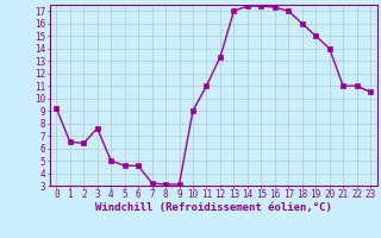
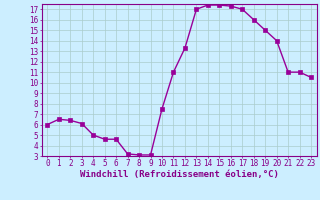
0: 9.2 -> 6.0
3: 7.6 -> 6.1
10: 9.0 -> 7.5
